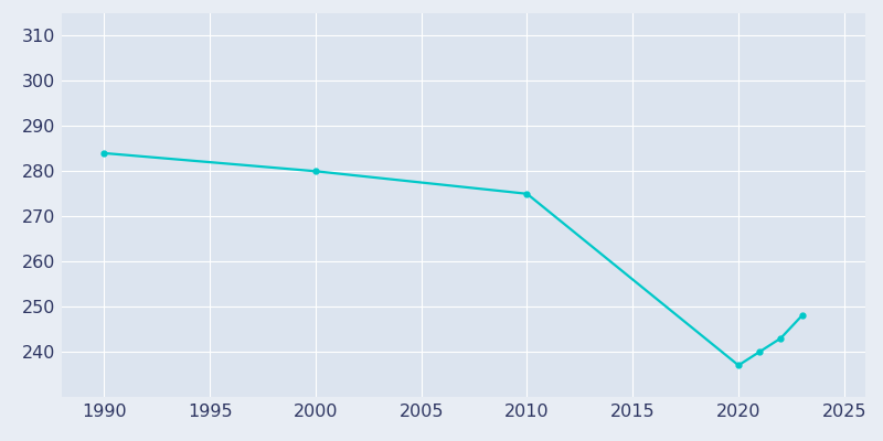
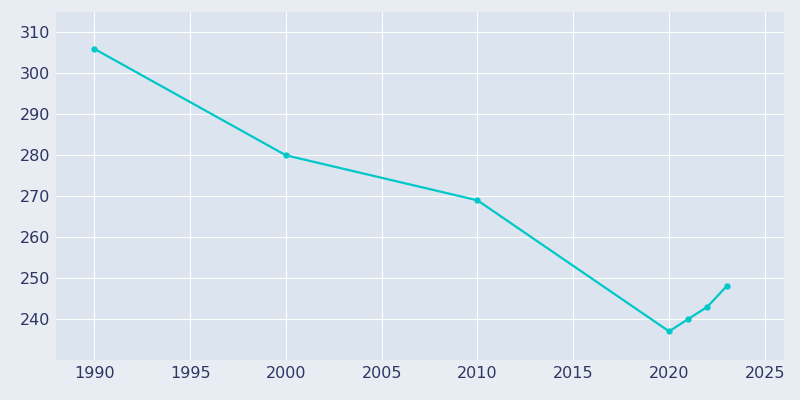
1990: 284 -> 306
2010: 275 -> 269
